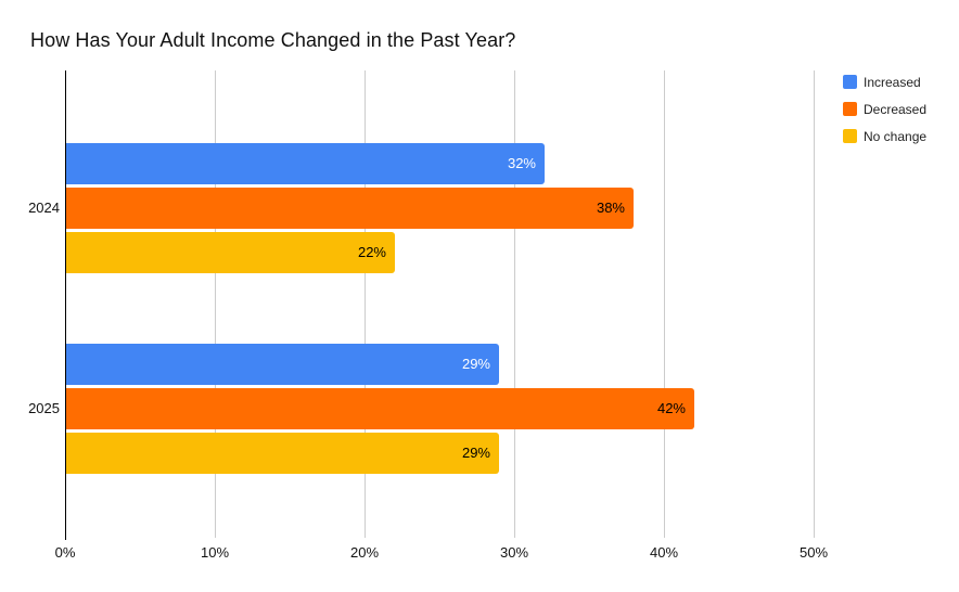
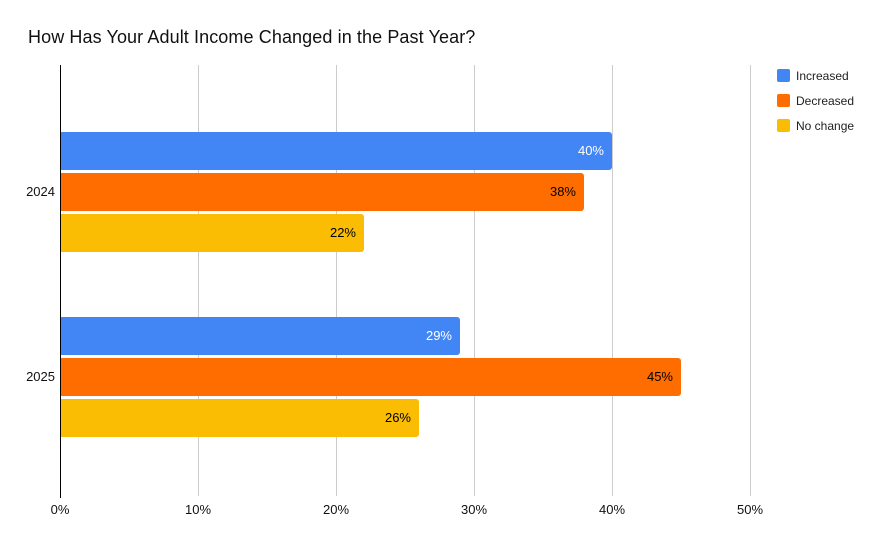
Increased/2024: 32% -> 40%
Decreased/2025: 42% -> 45%
No change/2025: 29% -> 26%
